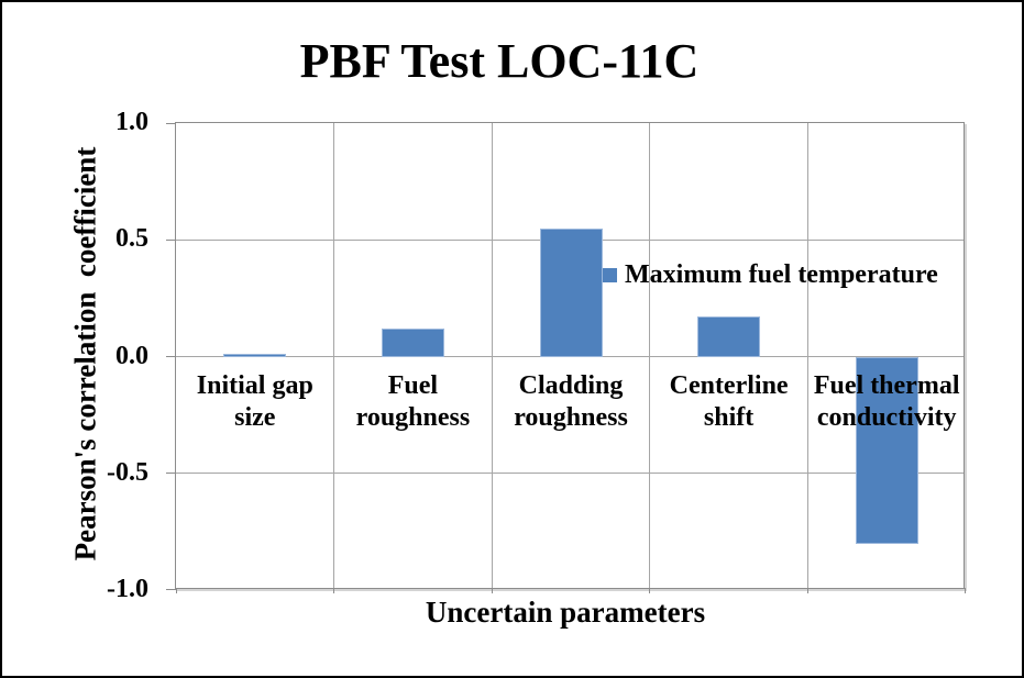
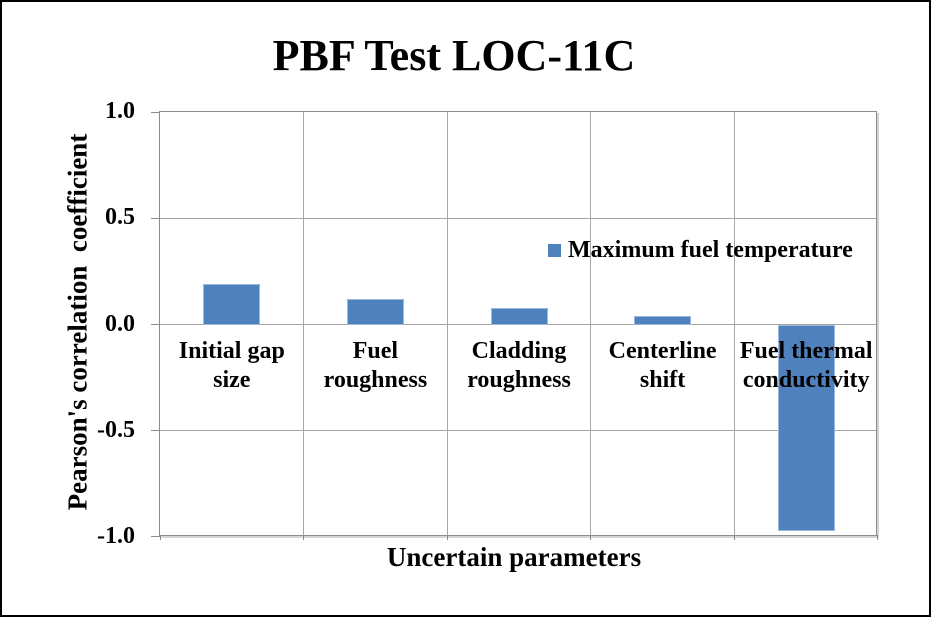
Initial gap size: 0.01 -> 0.19
Cladding roughness: 0.55 -> 0.08
Centerline shift: 0.17 -> 0.04
Fuel thermal conductivity: -0.80 -> -0.97
